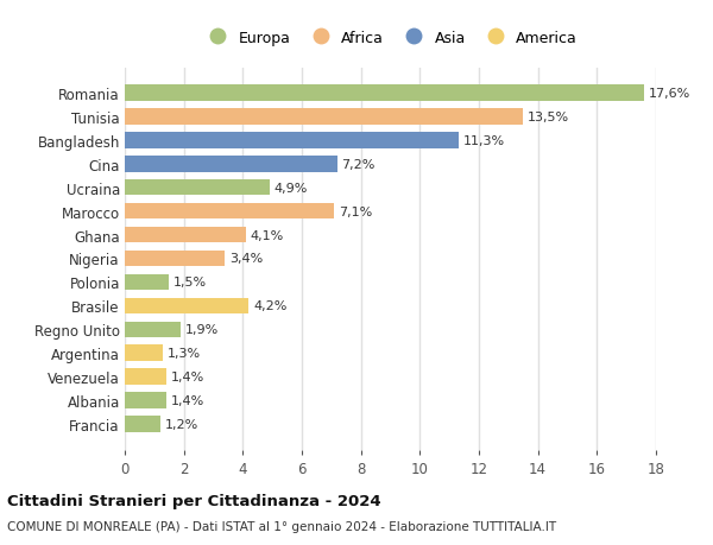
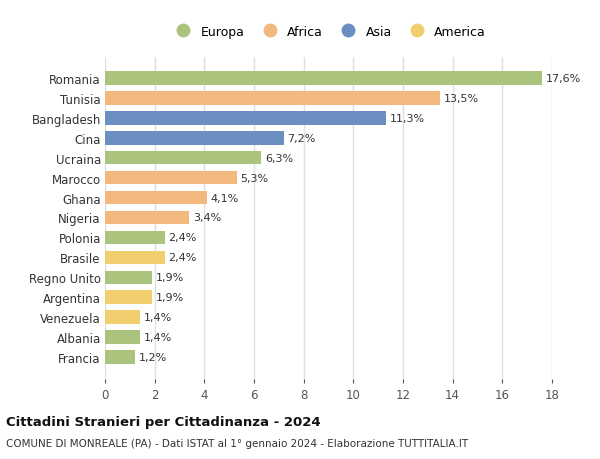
Ucraina: 4,9% -> 6,3%
Marocco: 7,1% -> 5,3%
Polonia: 1,5% -> 2,4%
Brasile: 4,2% -> 2,4%
Argentina: 1,3% -> 1,9%
